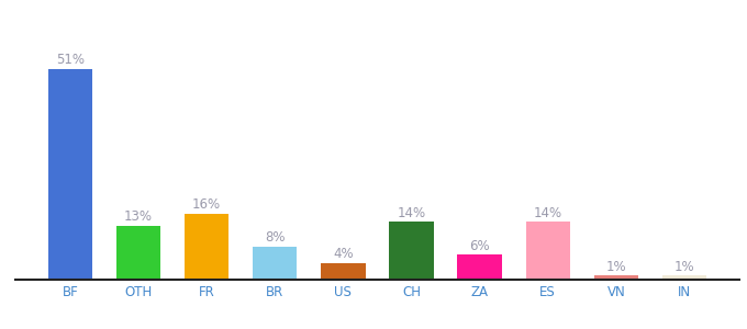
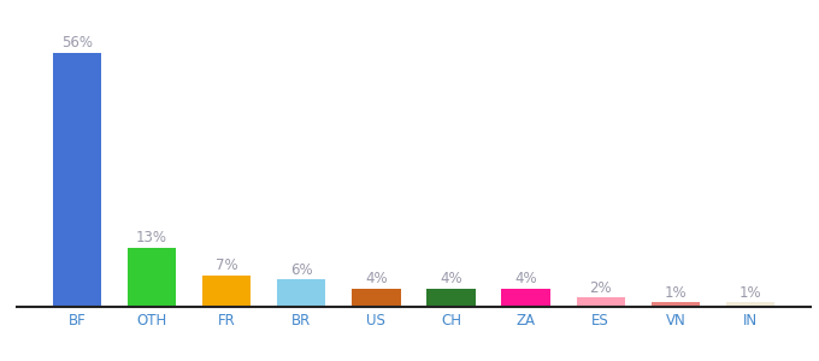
BF: 51% -> 56%
FR: 16% -> 7%
BR: 8% -> 6%
CH: 14% -> 4%
ZA: 6% -> 4%
ES: 14% -> 2%
